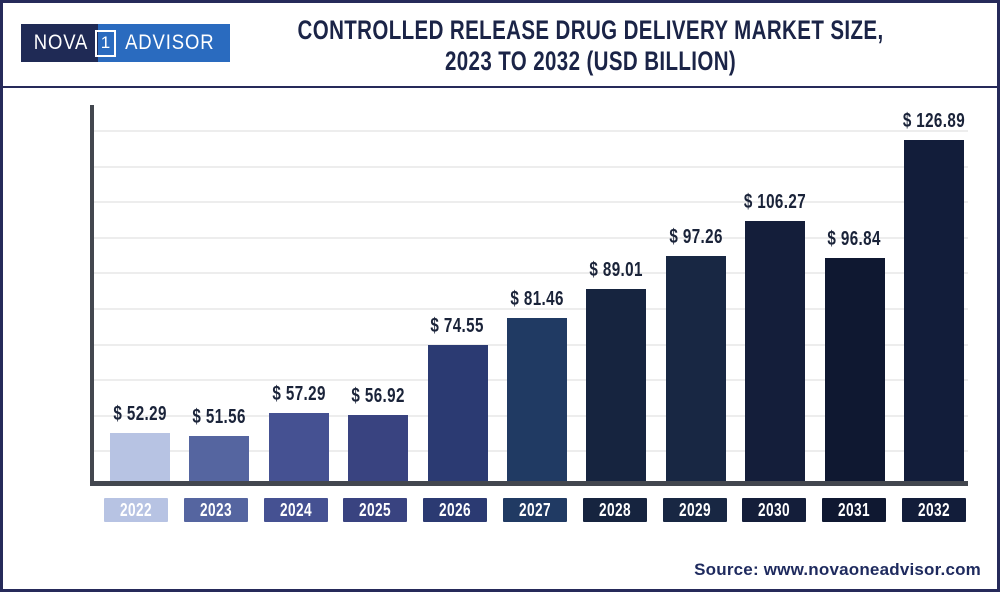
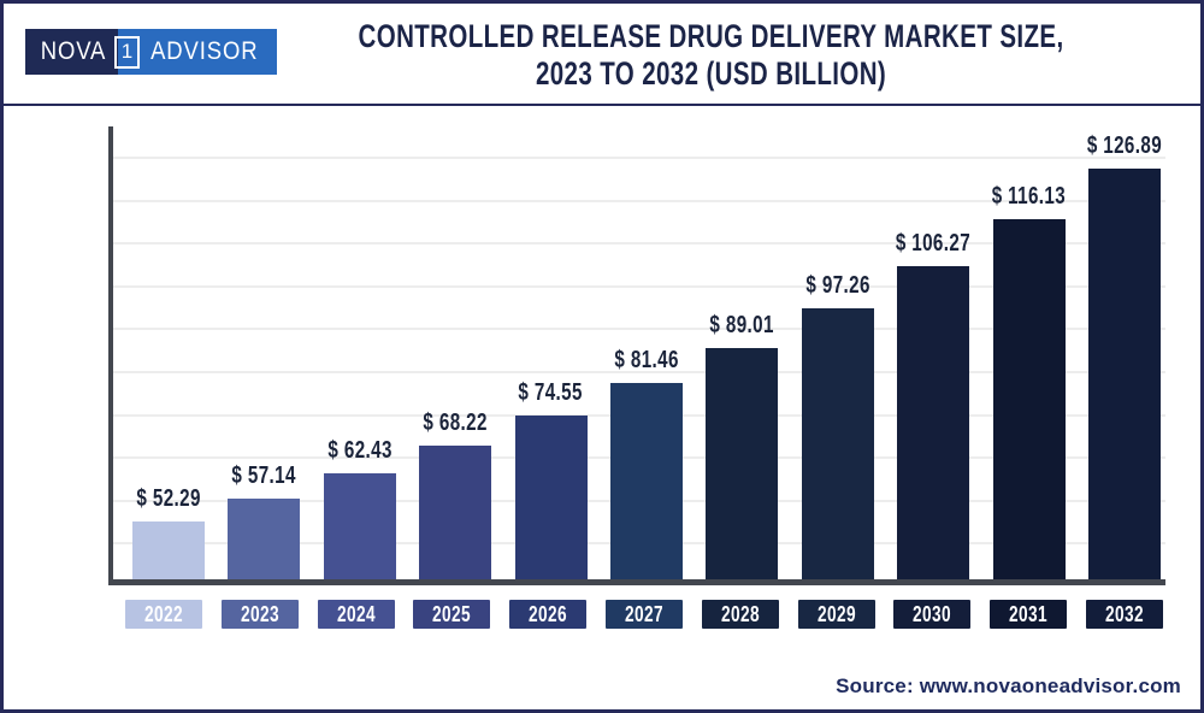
2023: 51.56 -> 57.14
2024: 57.29 -> 62.43
2025: 56.92 -> 68.22
2031: 96.84 -> 116.13
